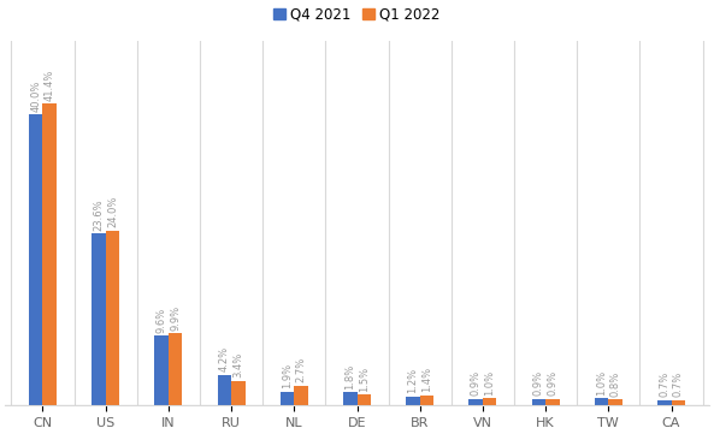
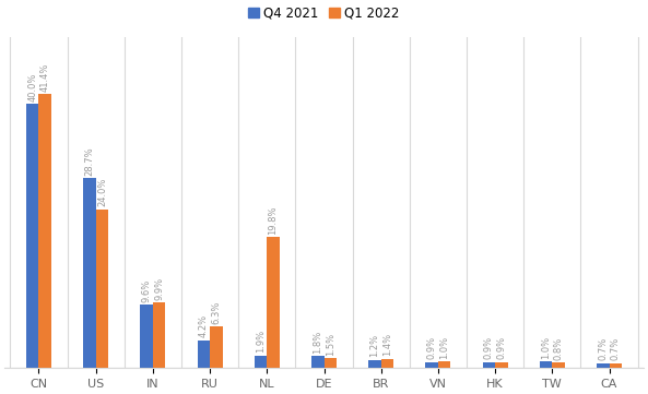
Q4 2021/US: 23.6% -> 28.7%
Q1 2022/RU: 3.4% -> 6.3%
Q1 2022/NL: 2.7% -> 19.8%
